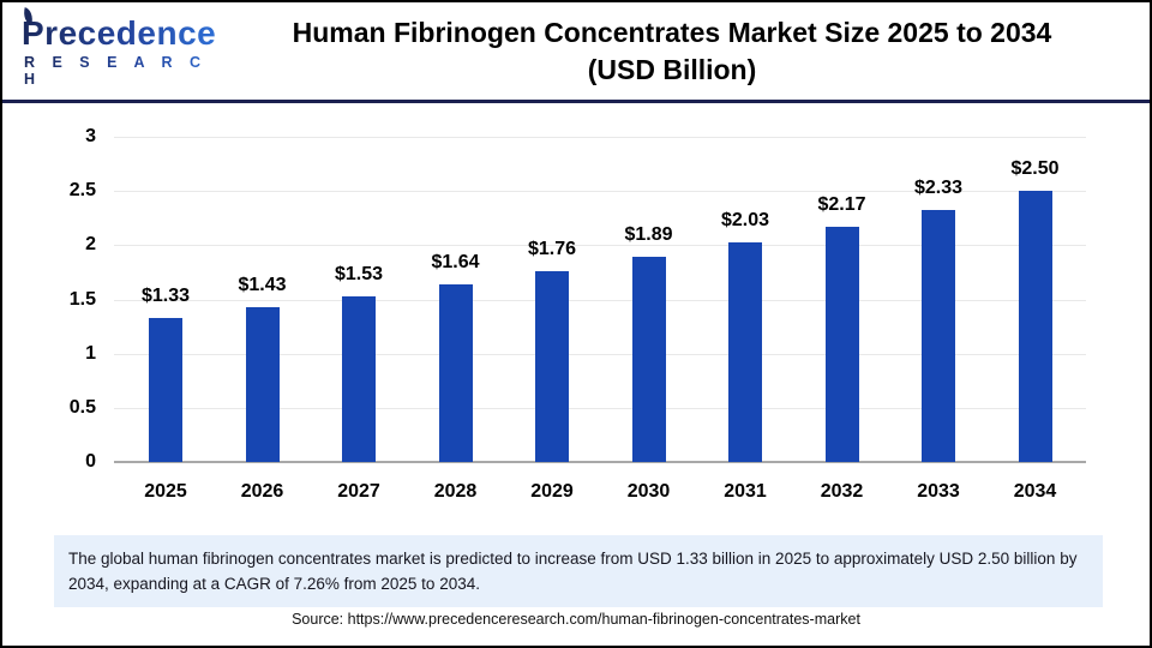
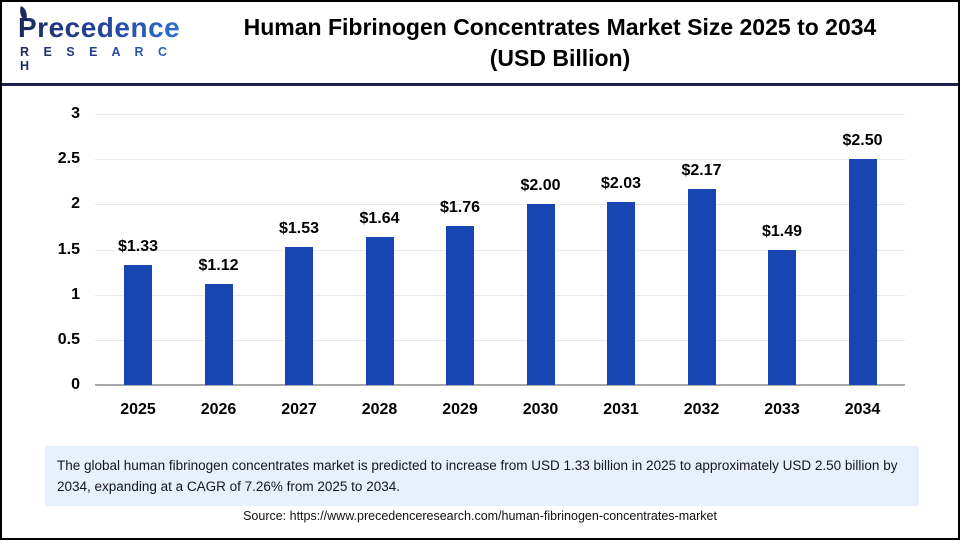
2026: $1.43 -> $1.12
2030: $1.89 -> $2.00
2033: $2.33 -> $1.49
